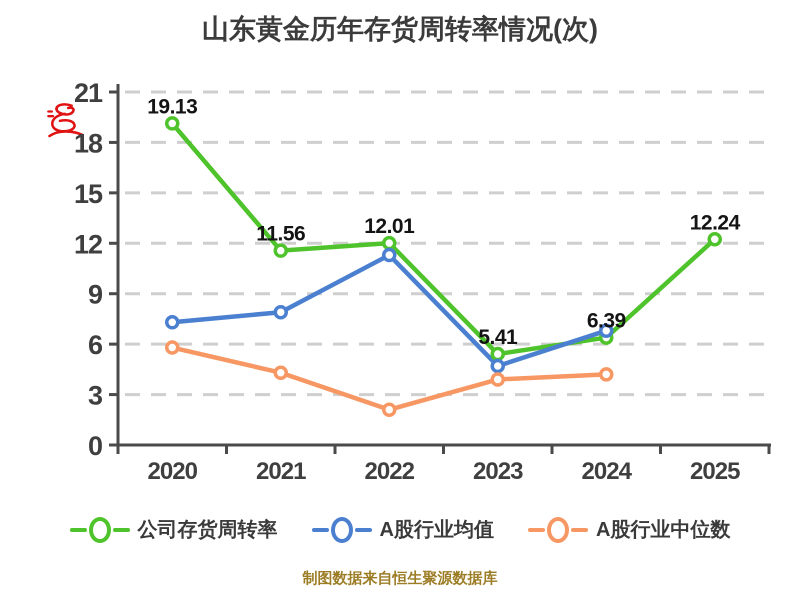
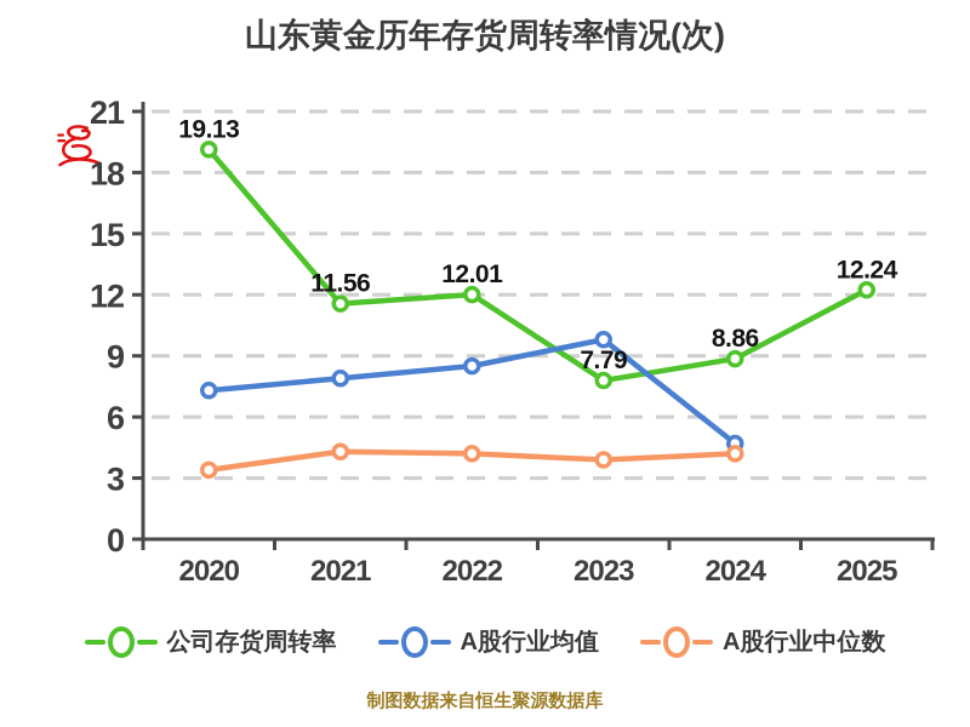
A股行业中位数/2020: 5.8 -> 3.4
A股行业均值/2022: 11.3 -> 8.5
A股行业中位数/2022: 2.1 -> 4.2
公司存货周转率/2023: 5.41 -> 7.79
A股行业均值/2023: 4.7 -> 9.8
公司存货周转率/2024: 6.39 -> 8.86
A股行业均值/2024: 6.8 -> 4.7
